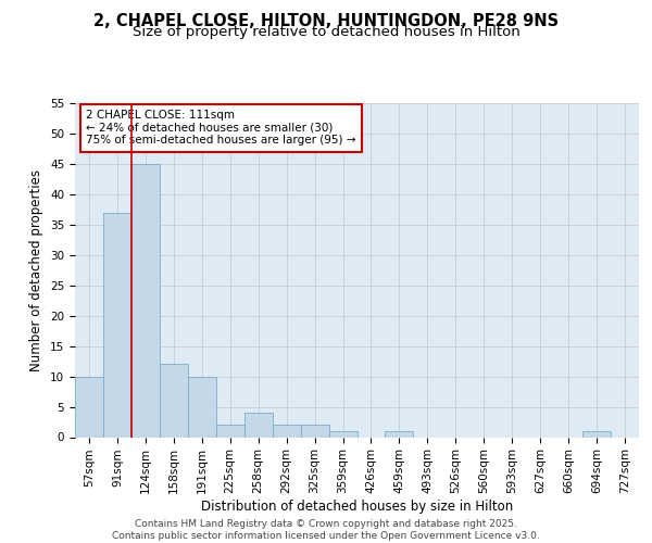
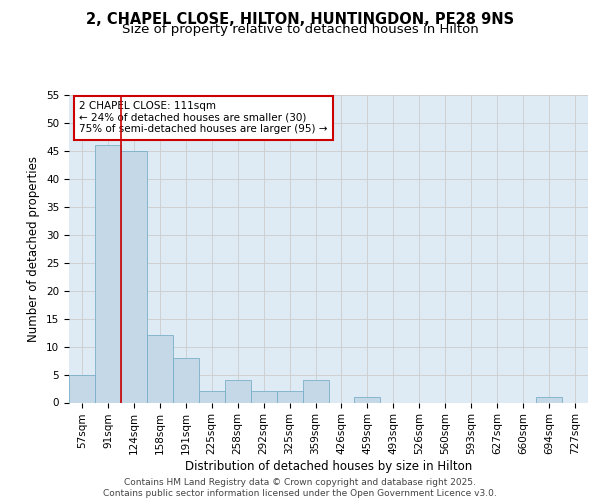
57sqm: 10 -> 5
91sqm: 37 -> 46
191sqm: 10 -> 8
359sqm: 1 -> 4
